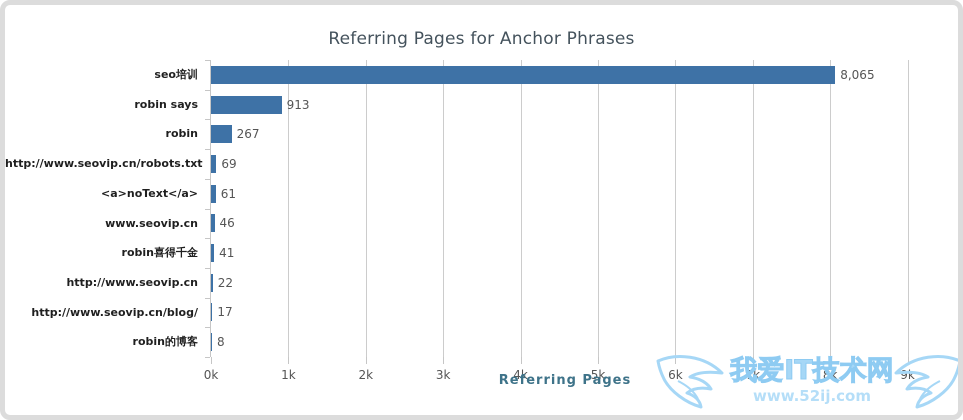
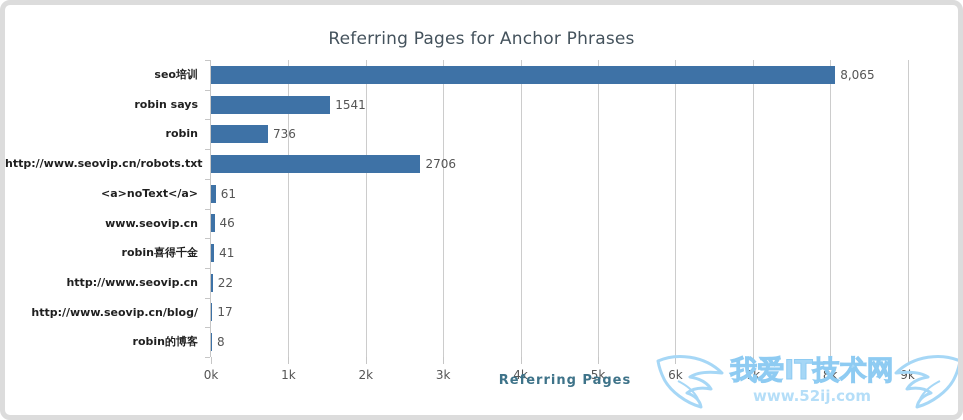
robin says: 913 -> 1541
robin: 267 -> 736
http://www.seovip.cn/robots.txt: 69 -> 2706
